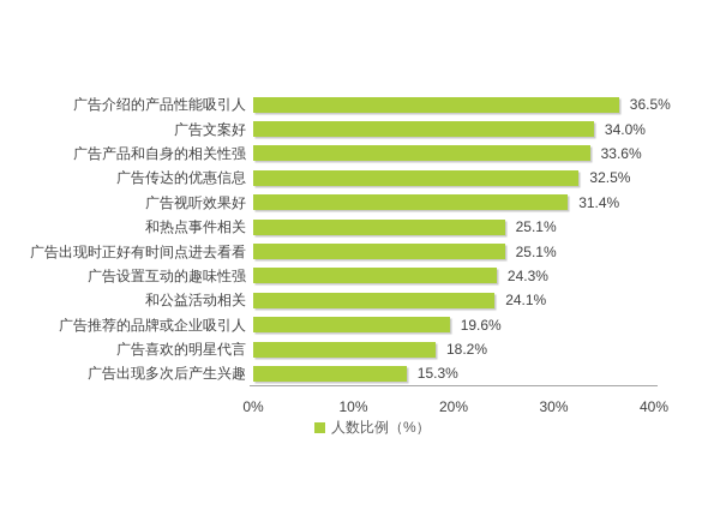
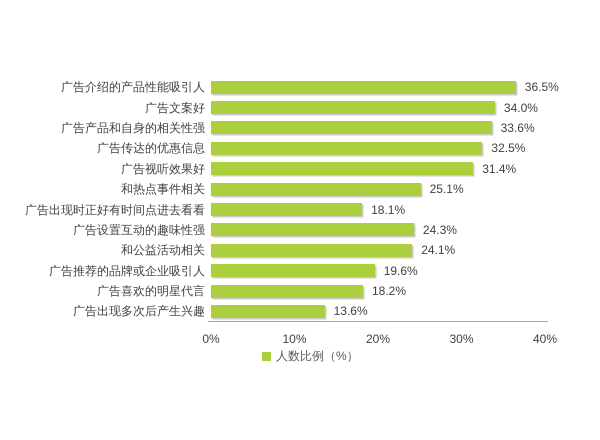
广告出现时正好有时间点进去看看: 25.1% -> 18.1%
广告出现多次后产生兴趣: 15.3% -> 13.6%
